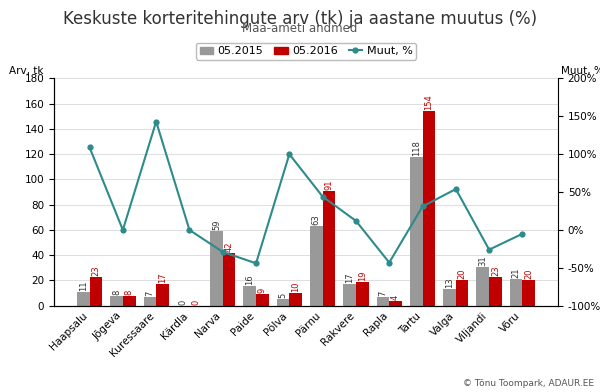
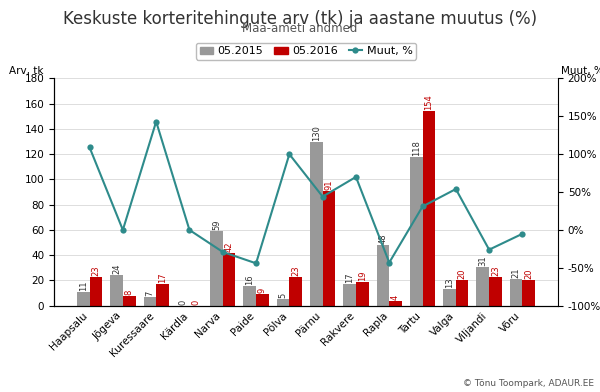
05.2015/Jõgeva: 8 -> 24
05.2016/Põlva: 10 -> 23
05.2015/Pärnu: 63 -> 130
Muut, %/Rakvere: 12% -> 70%
05.2015/Rapla: 7 -> 48
